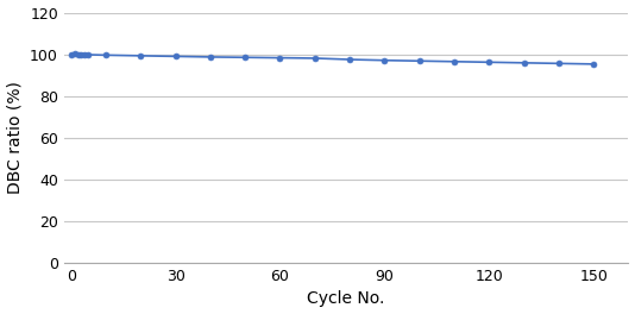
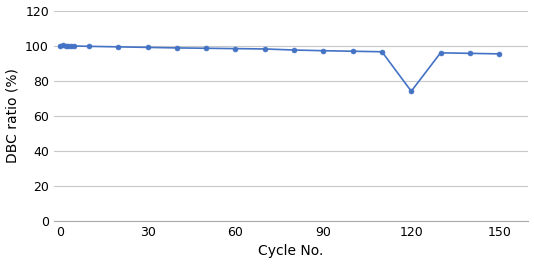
120: 96 -> 74
